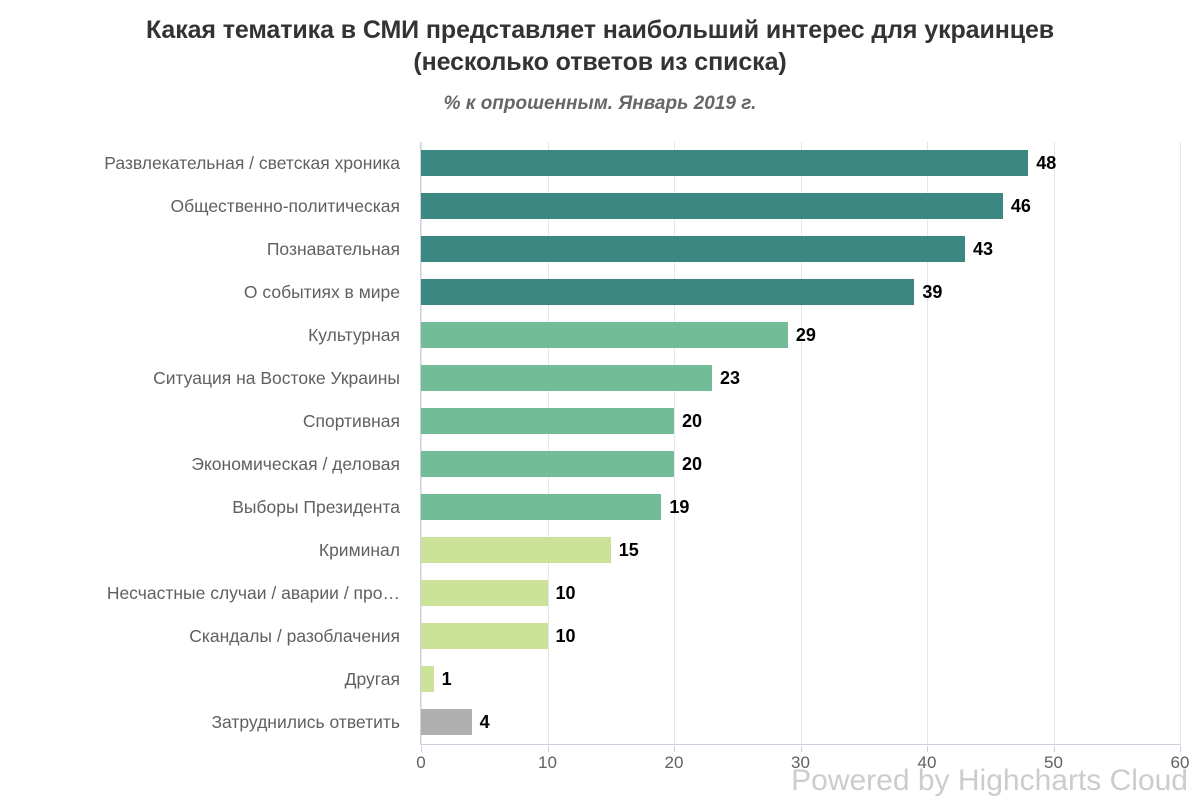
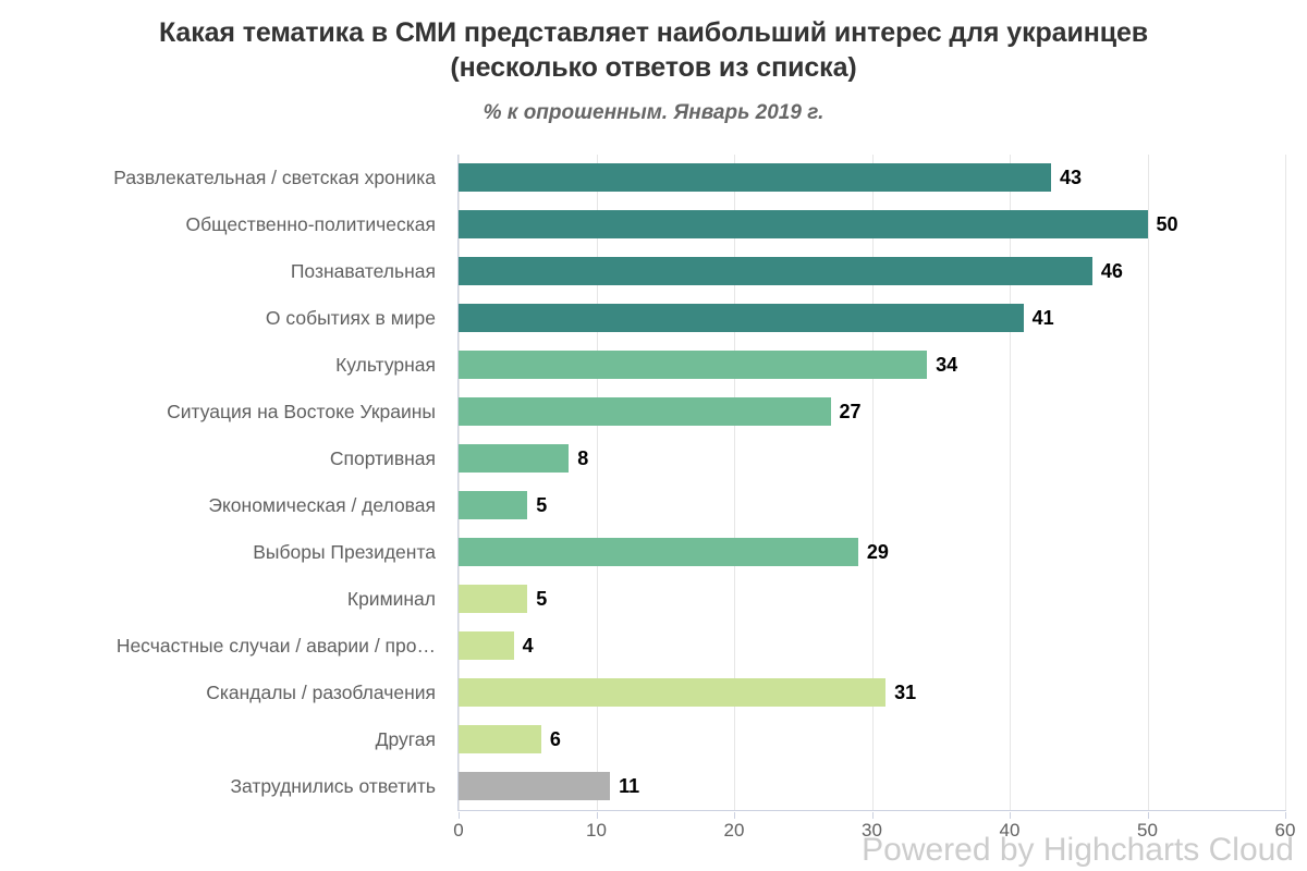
Развлекательная / светская хроника: 48 -> 43
Общественно-политическая: 46 -> 50
Познавательная: 43 -> 46
О событиях в мире: 39 -> 41
Культурная: 29 -> 34
Ситуация на Востоке Украины: 23 -> 27
Спортивная: 20 -> 8
Экономическая / деловая: 20 -> 5
Выборы Президента: 19 -> 29
Криминал: 15 -> 5
Несчастные случаи / аварии / про…: 10 -> 4
Скандалы / разоблачения: 10 -> 31
Другая: 1 -> 6
Затруднились ответить: 4 -> 11
